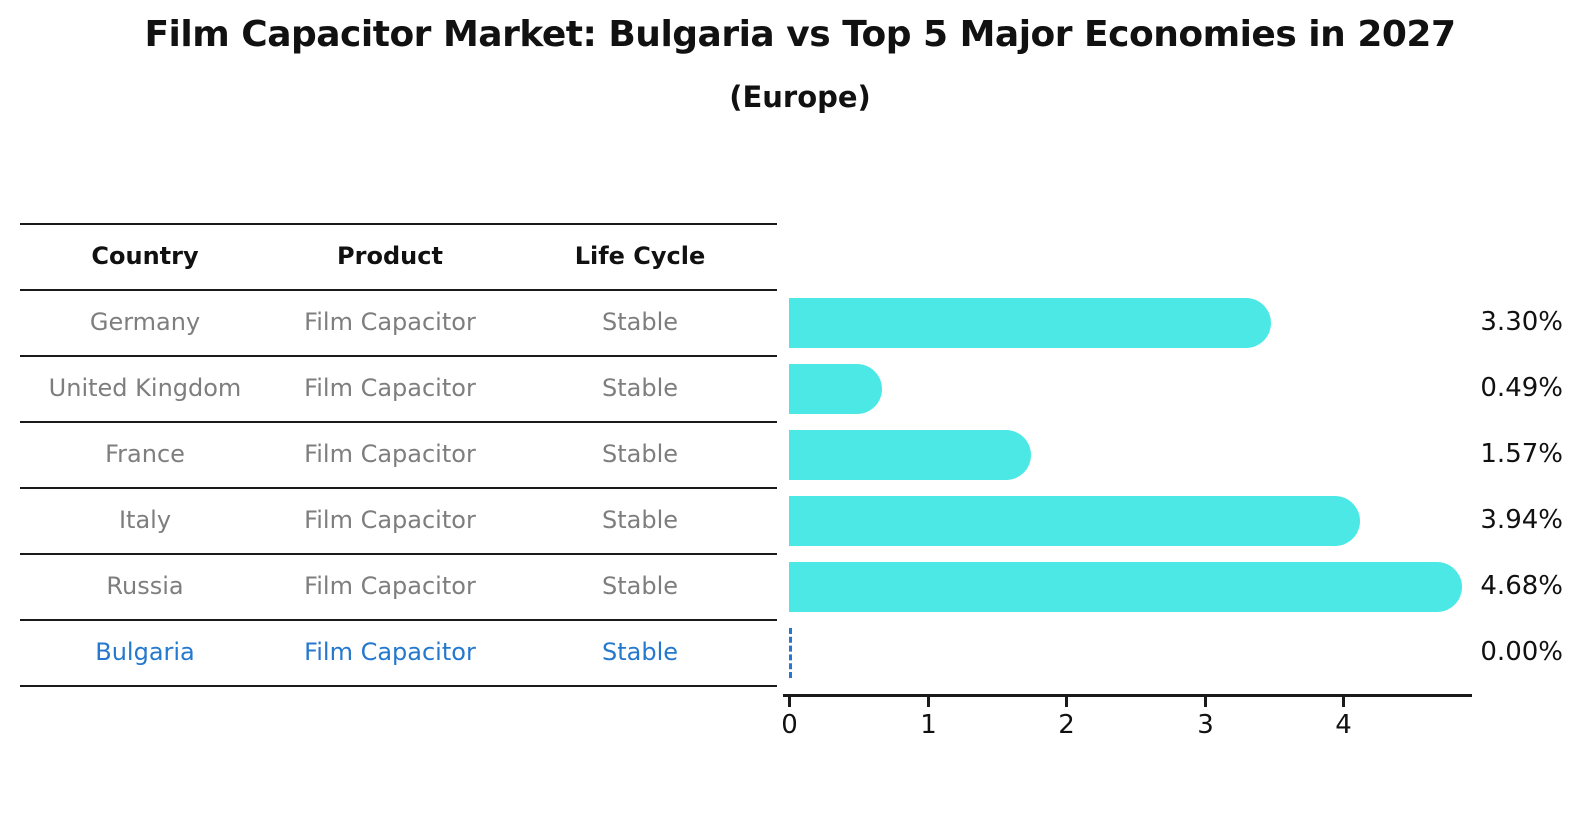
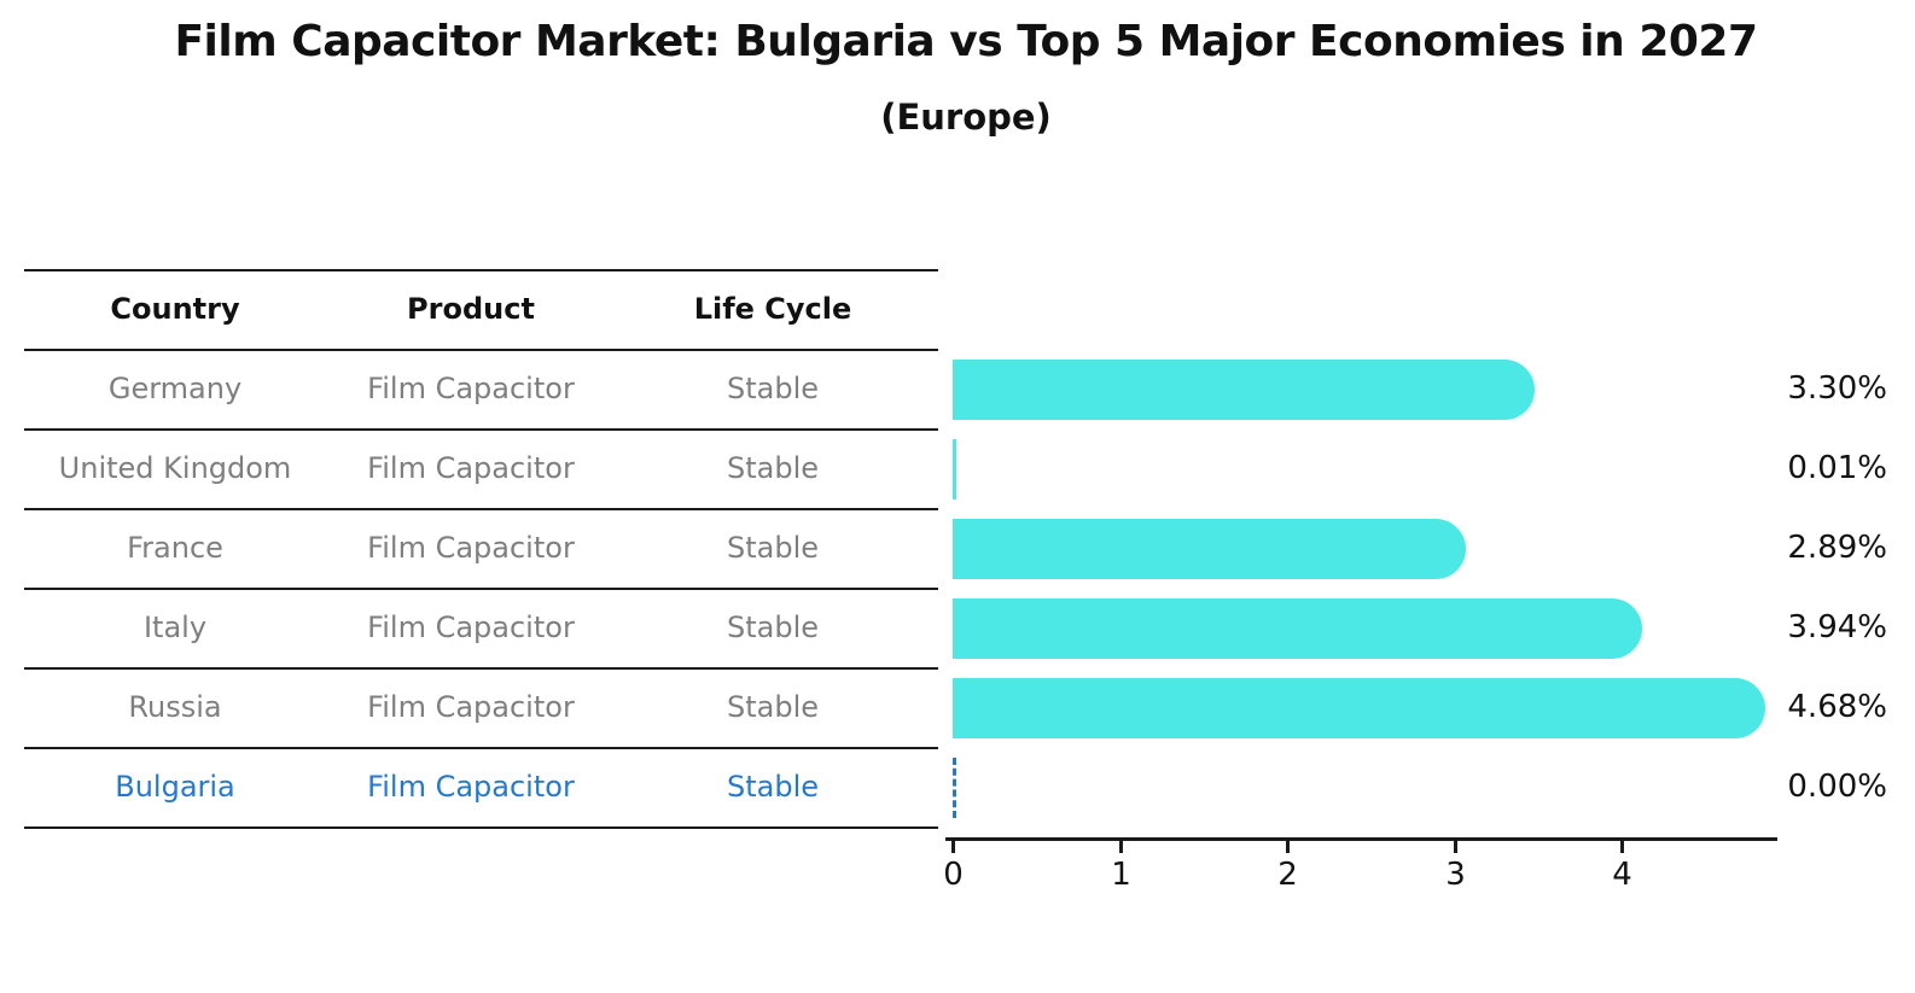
United Kingdom: 0.49% -> 0.01%
France: 1.57% -> 2.89%
